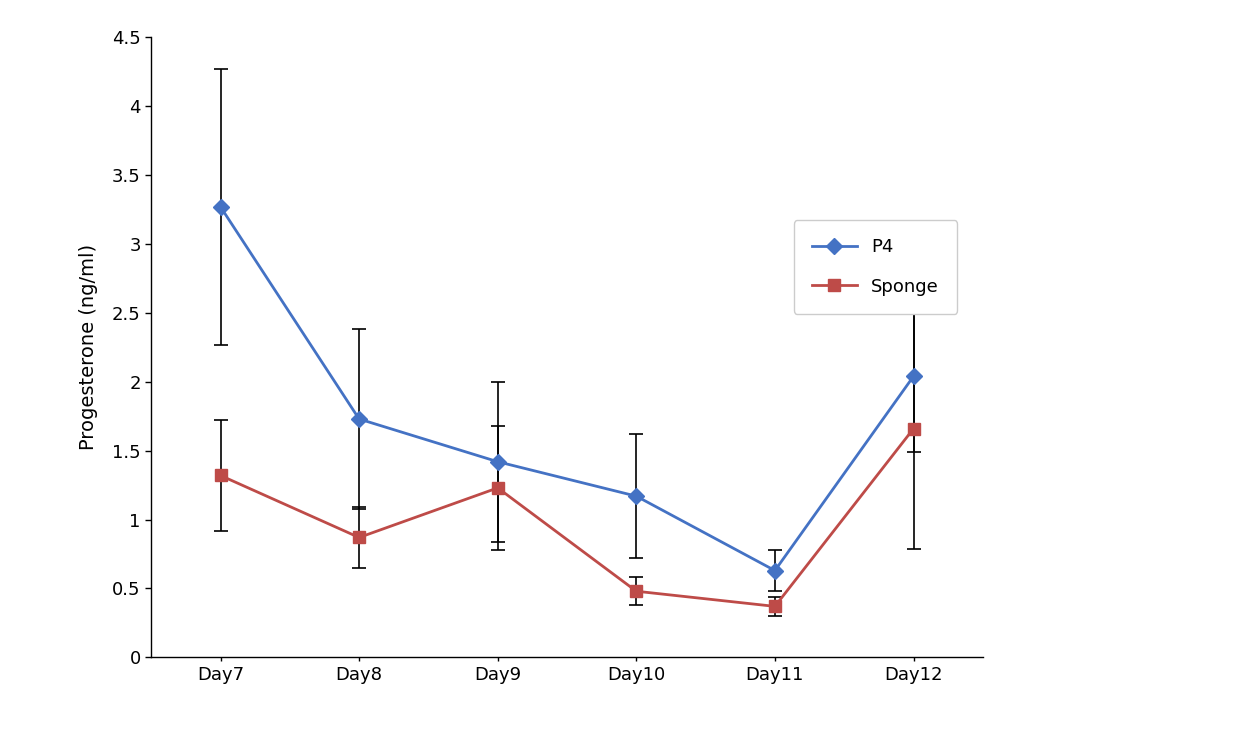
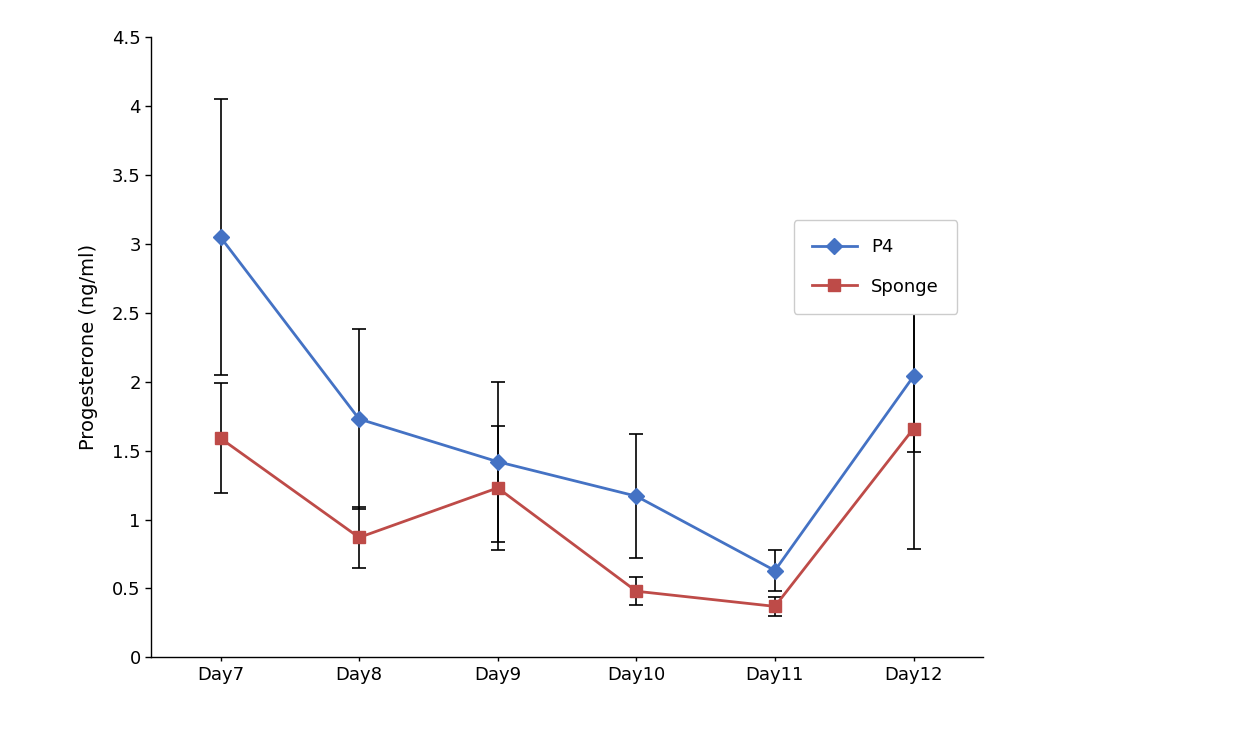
P4/Day7: 3.27 -> 3.05
Sponge/Day7: 1.32 -> 1.59
